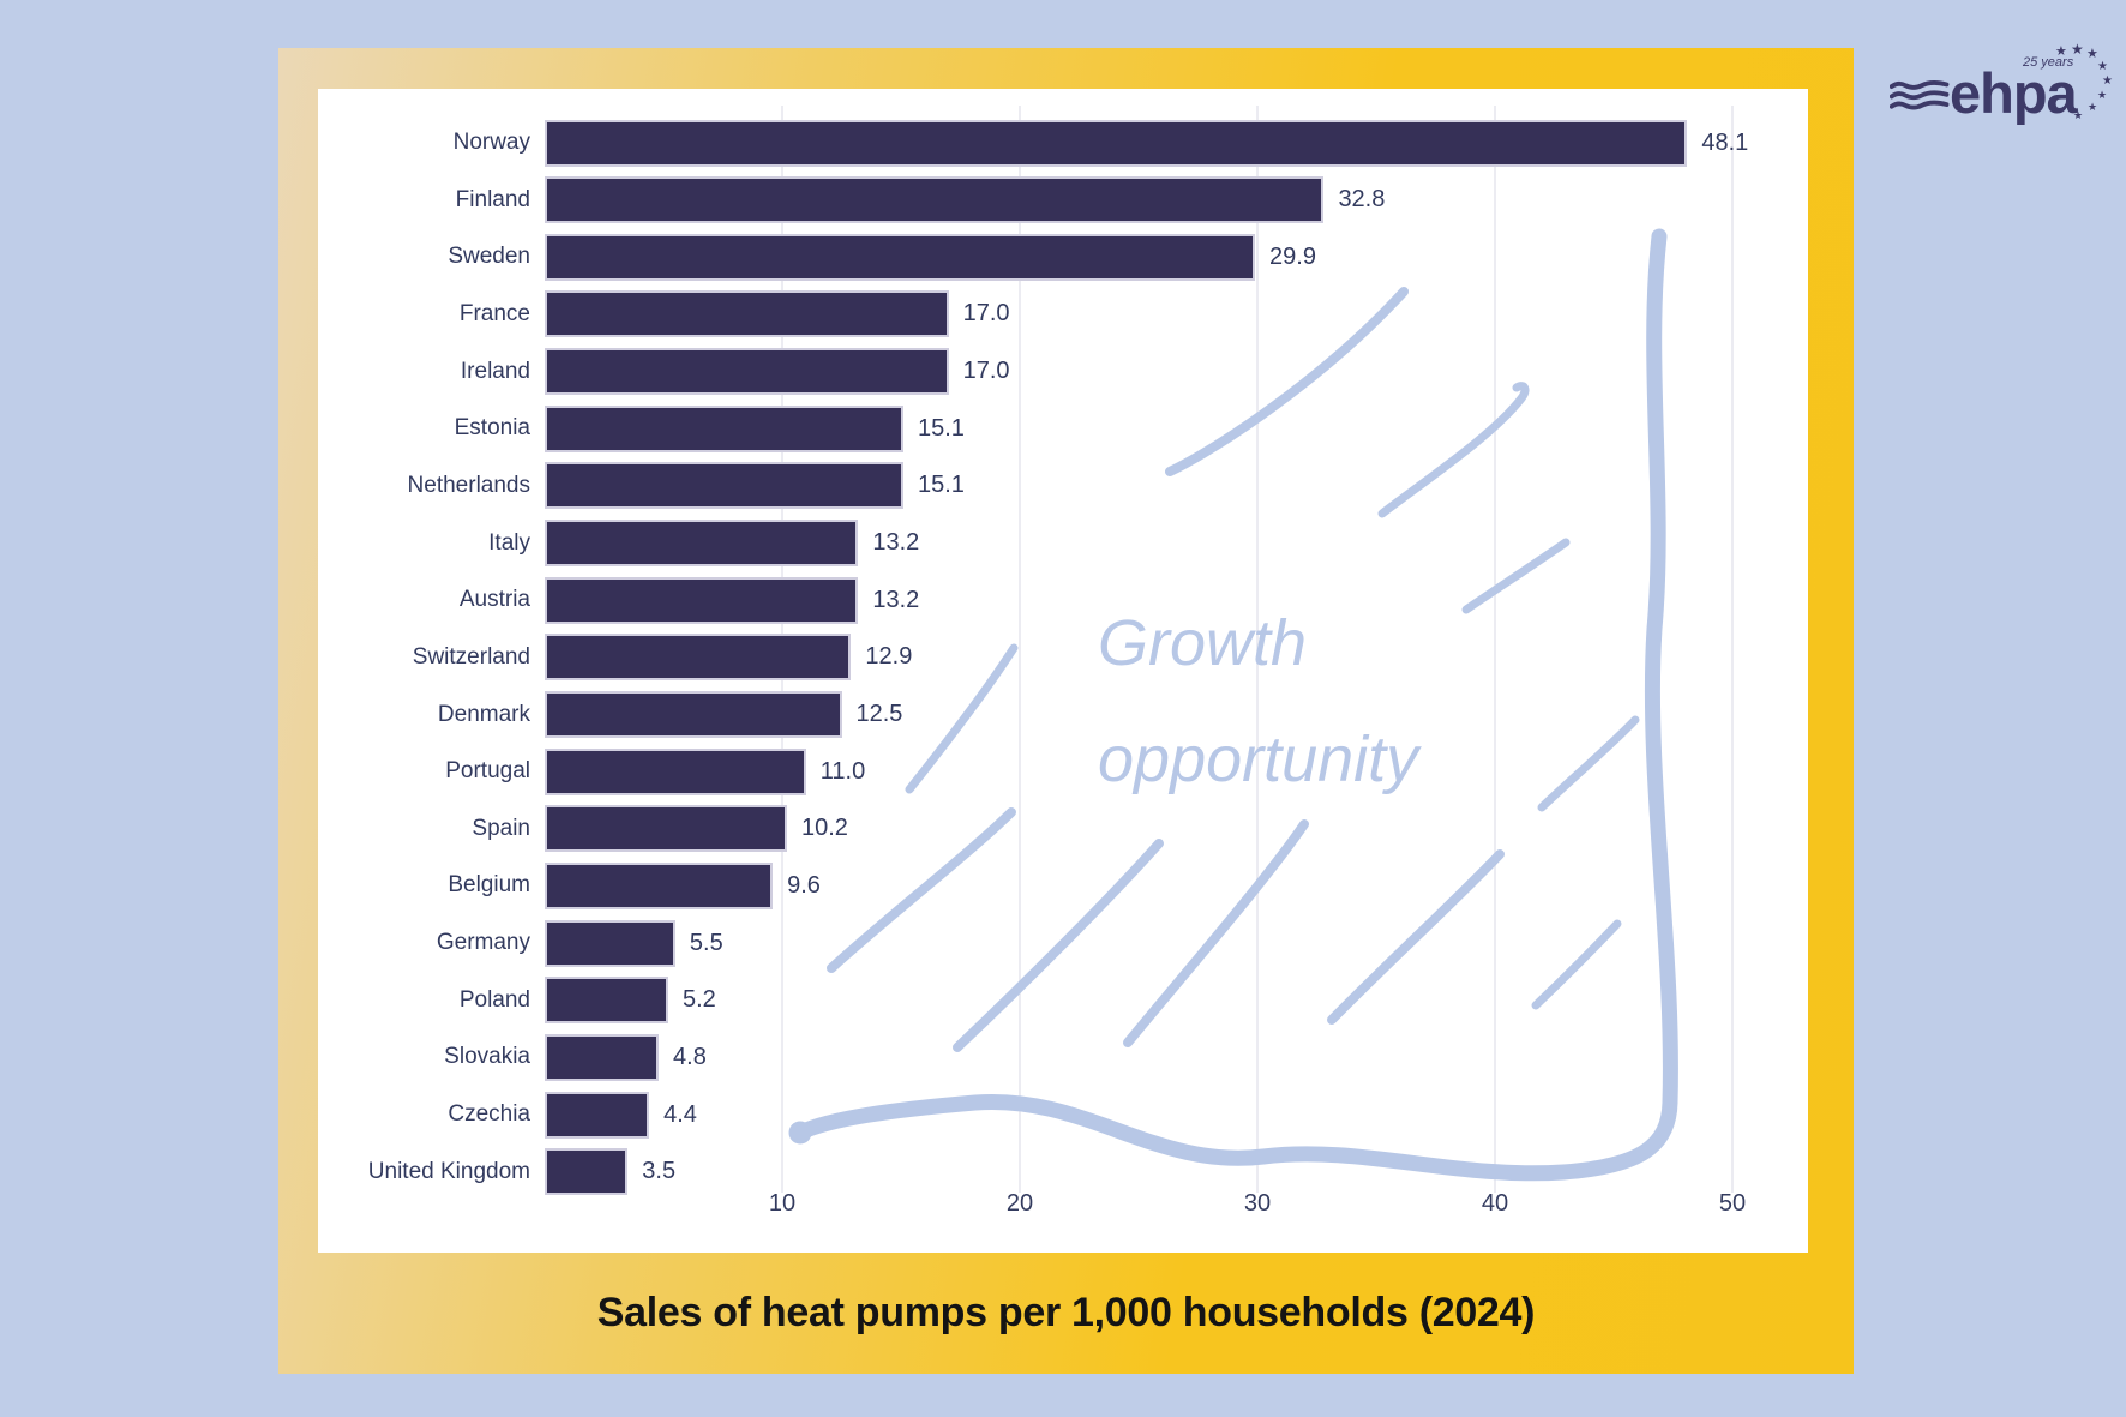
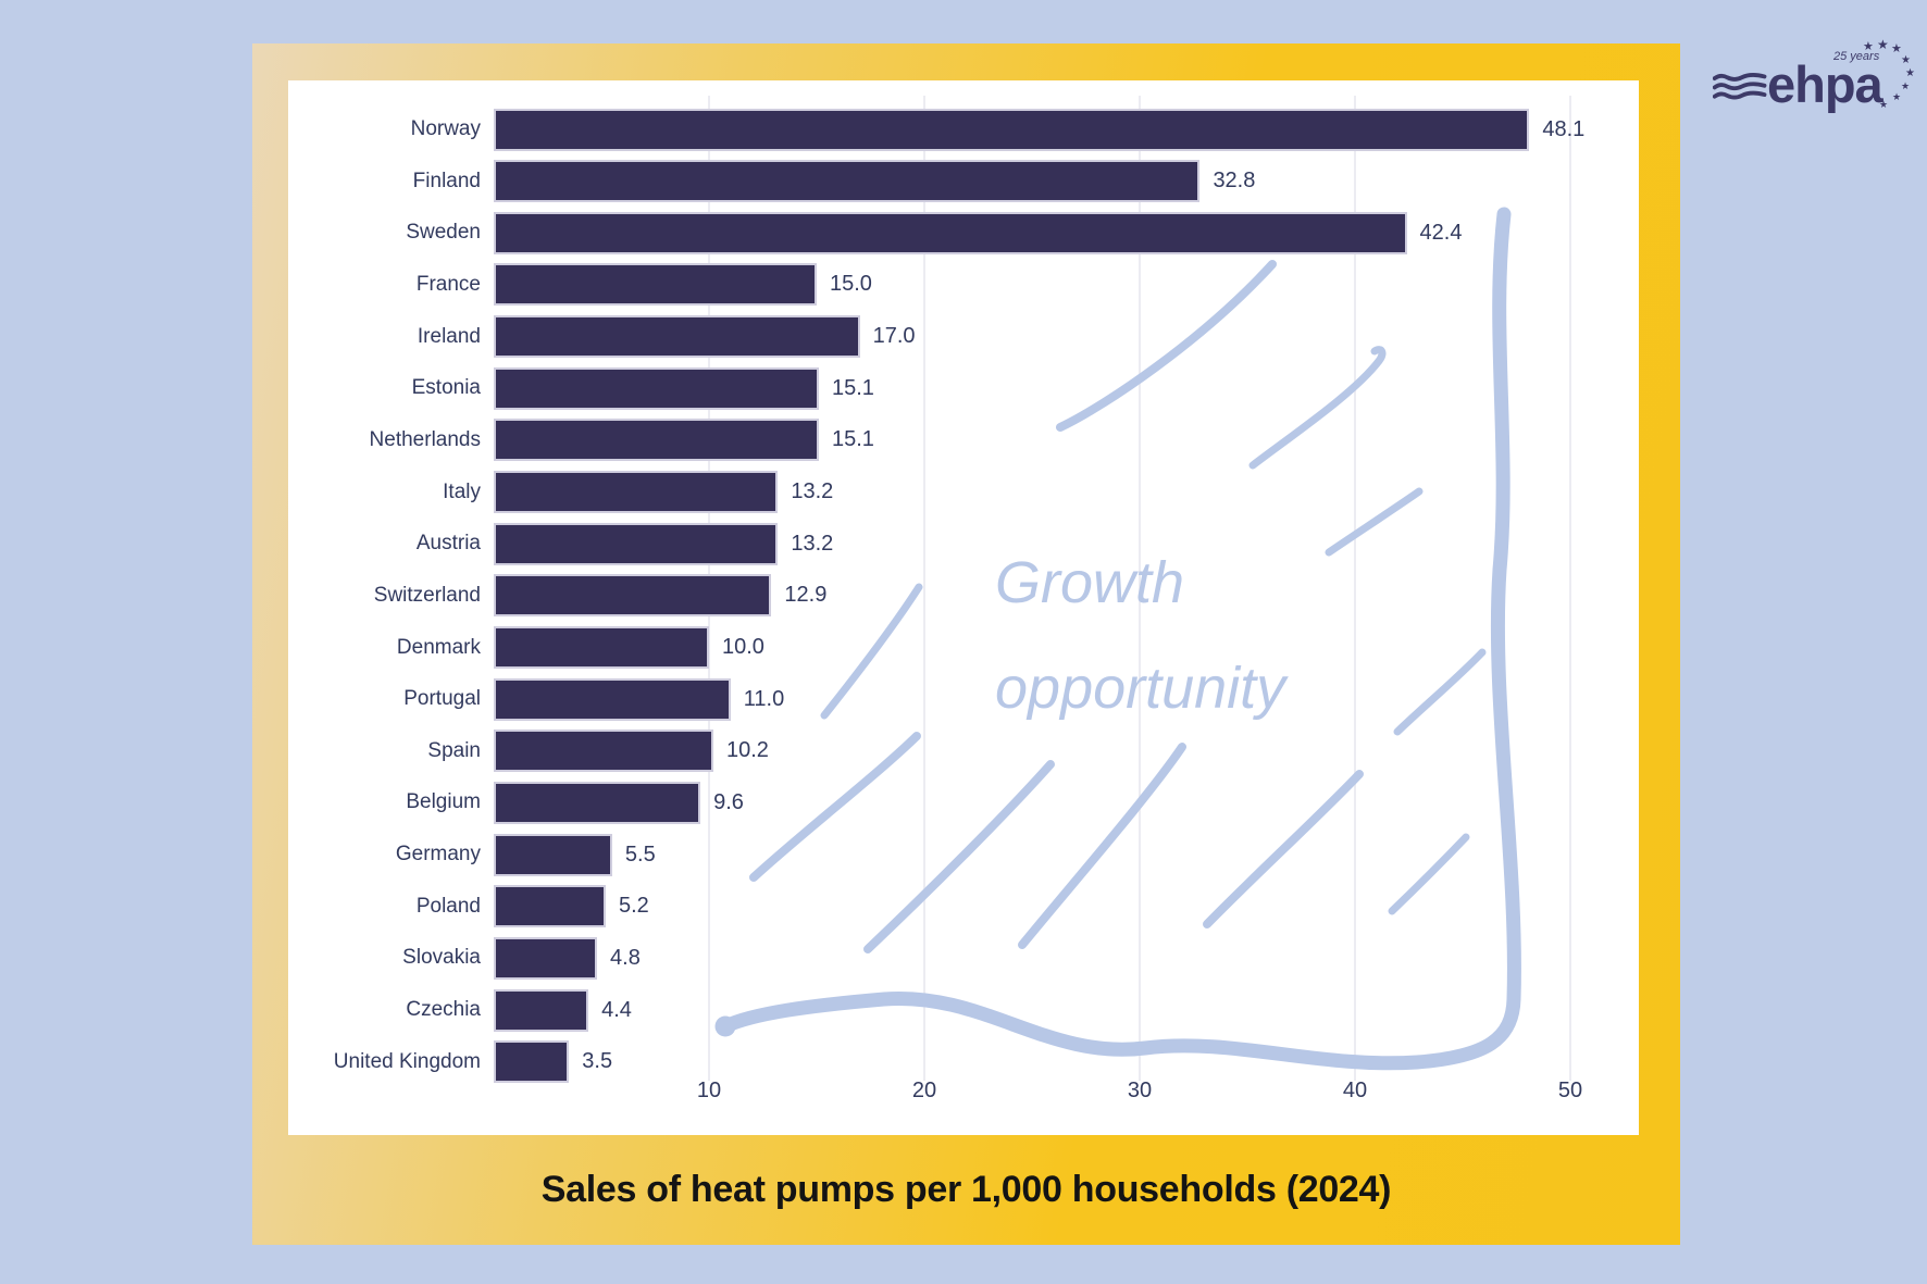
Sweden: 29.9 -> 42.4
France: 17.0 -> 15.0
Denmark: 12.5 -> 10.0
